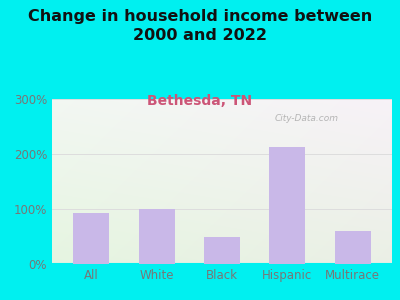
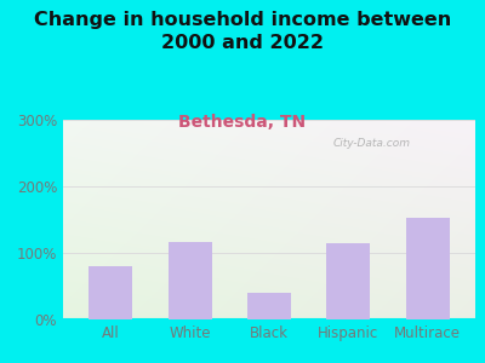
All: 93% -> 80%
White: 100% -> 116%
Black: 50% -> 40%
Hispanic: 213% -> 114%
Multirace: 60% -> 152%
